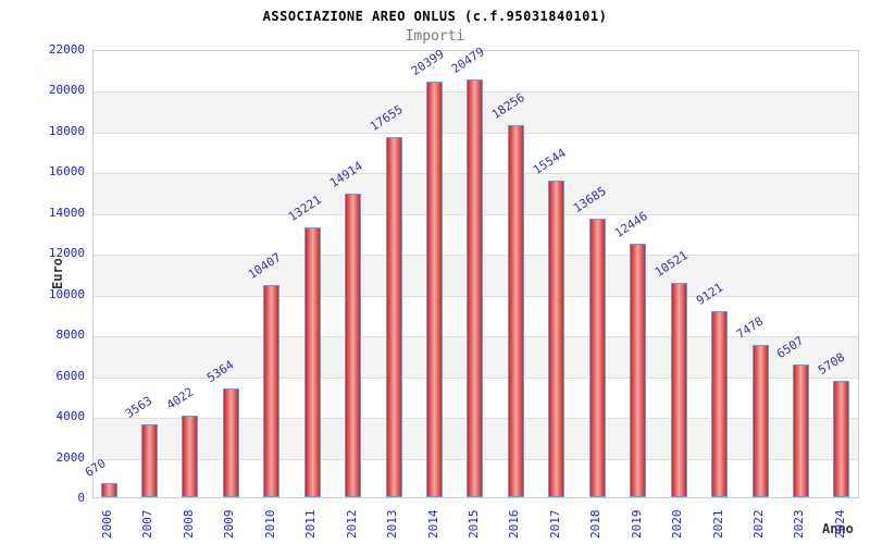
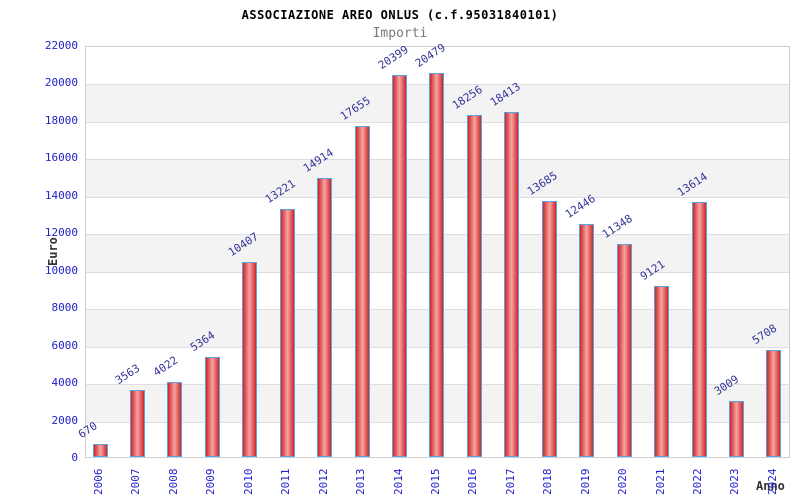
2017: 15544 -> 18413
2020: 10521 -> 11348
2022: 7478 -> 13614
2023: 6507 -> 3009
